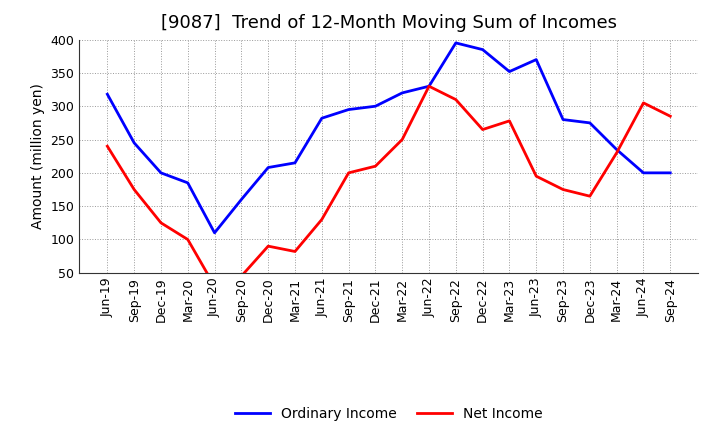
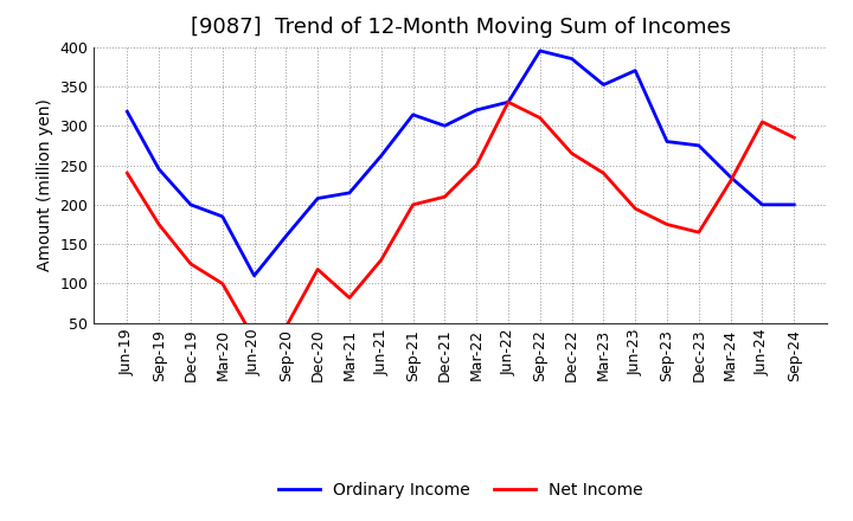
Net Income/Dec-20: 90 -> 118
Ordinary Income/Jun-21: 282 -> 262
Ordinary Income/Sep-21: 295 -> 314
Net Income/Mar-23: 278 -> 240
